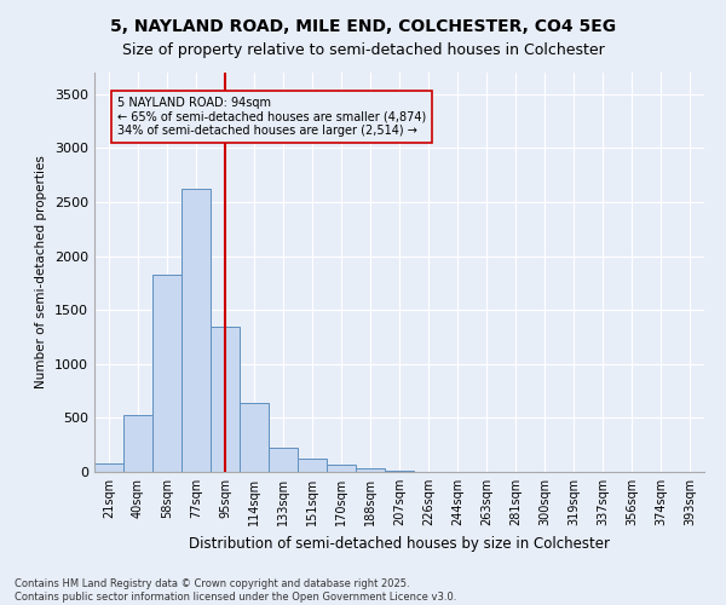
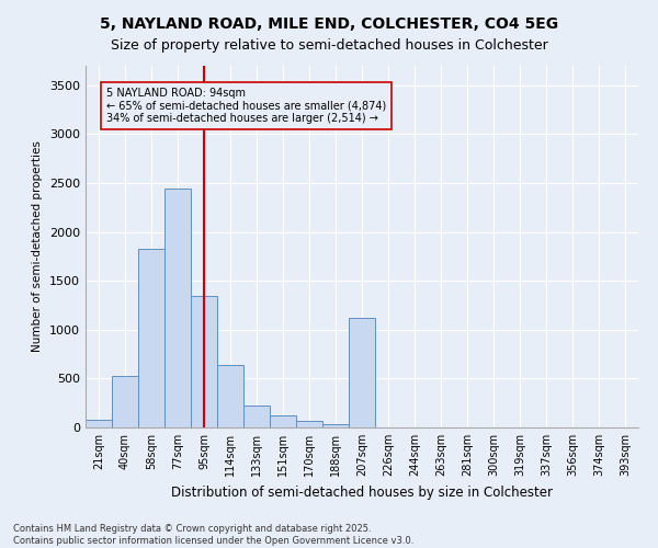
77sqm: 2620 -> 2440
207sqm: 10 -> 1120
